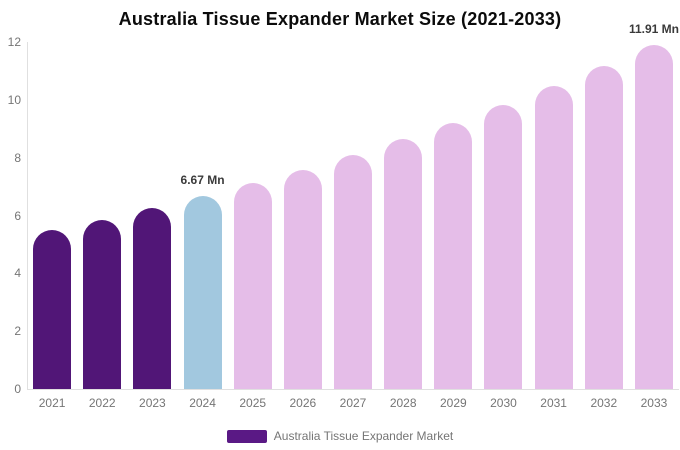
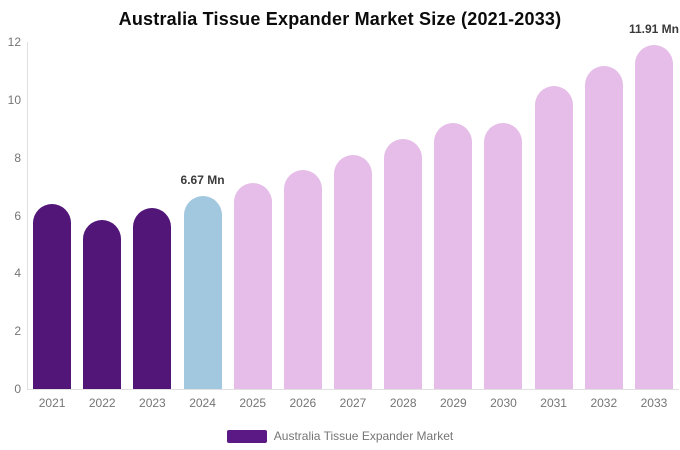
2021: 5.5 -> 6.4
2030: 9.8 -> 9.2
